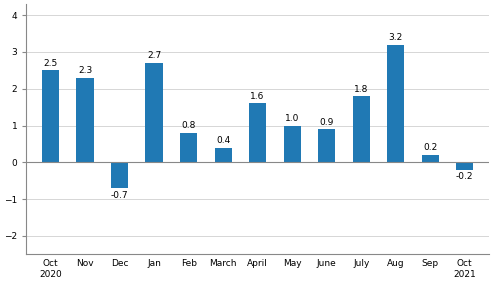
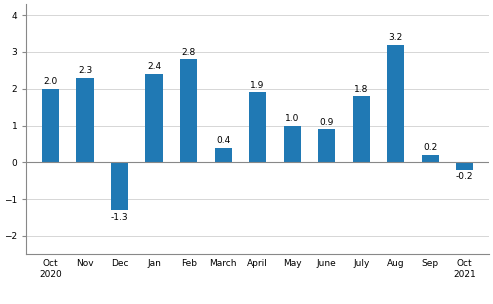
Oct 2020: 2.5 -> 2.0
Dec: -0.7 -> -1.3
Jan: 2.7 -> 2.4
Feb: 0.8 -> 2.8
April: 1.6 -> 1.9
